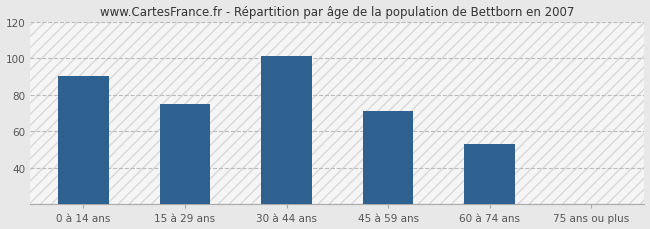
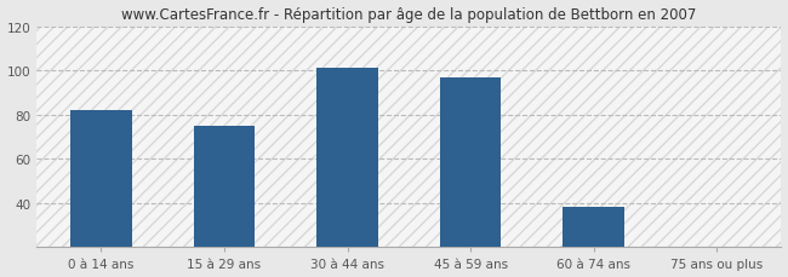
0 à 14 ans: 90 -> 82
45 à 59 ans: 71 -> 97
60 à 74 ans: 53 -> 38
